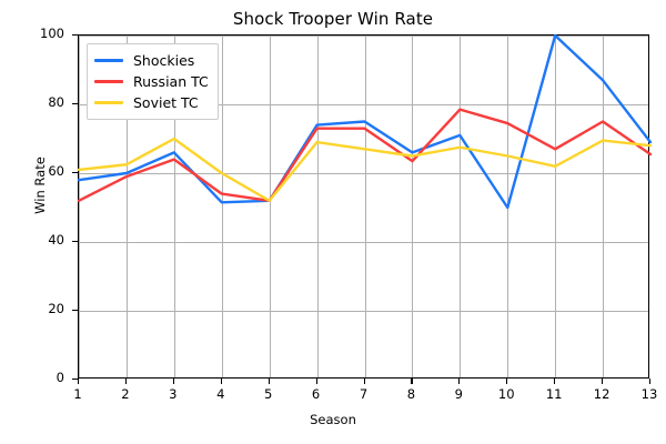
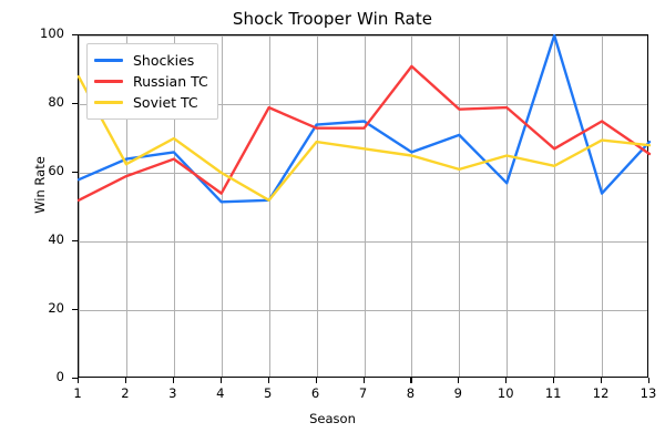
Soviet TC/1: 61 -> 88
Shockies/2: 60 -> 64
Russian TC/5: 52 -> 79
Russian TC/8: 64 -> 91
Soviet TC/9: 68 -> 61
Shockies/10: 50 -> 57
Russian TC/10: 74 -> 79
Shockies/12: 87 -> 54
